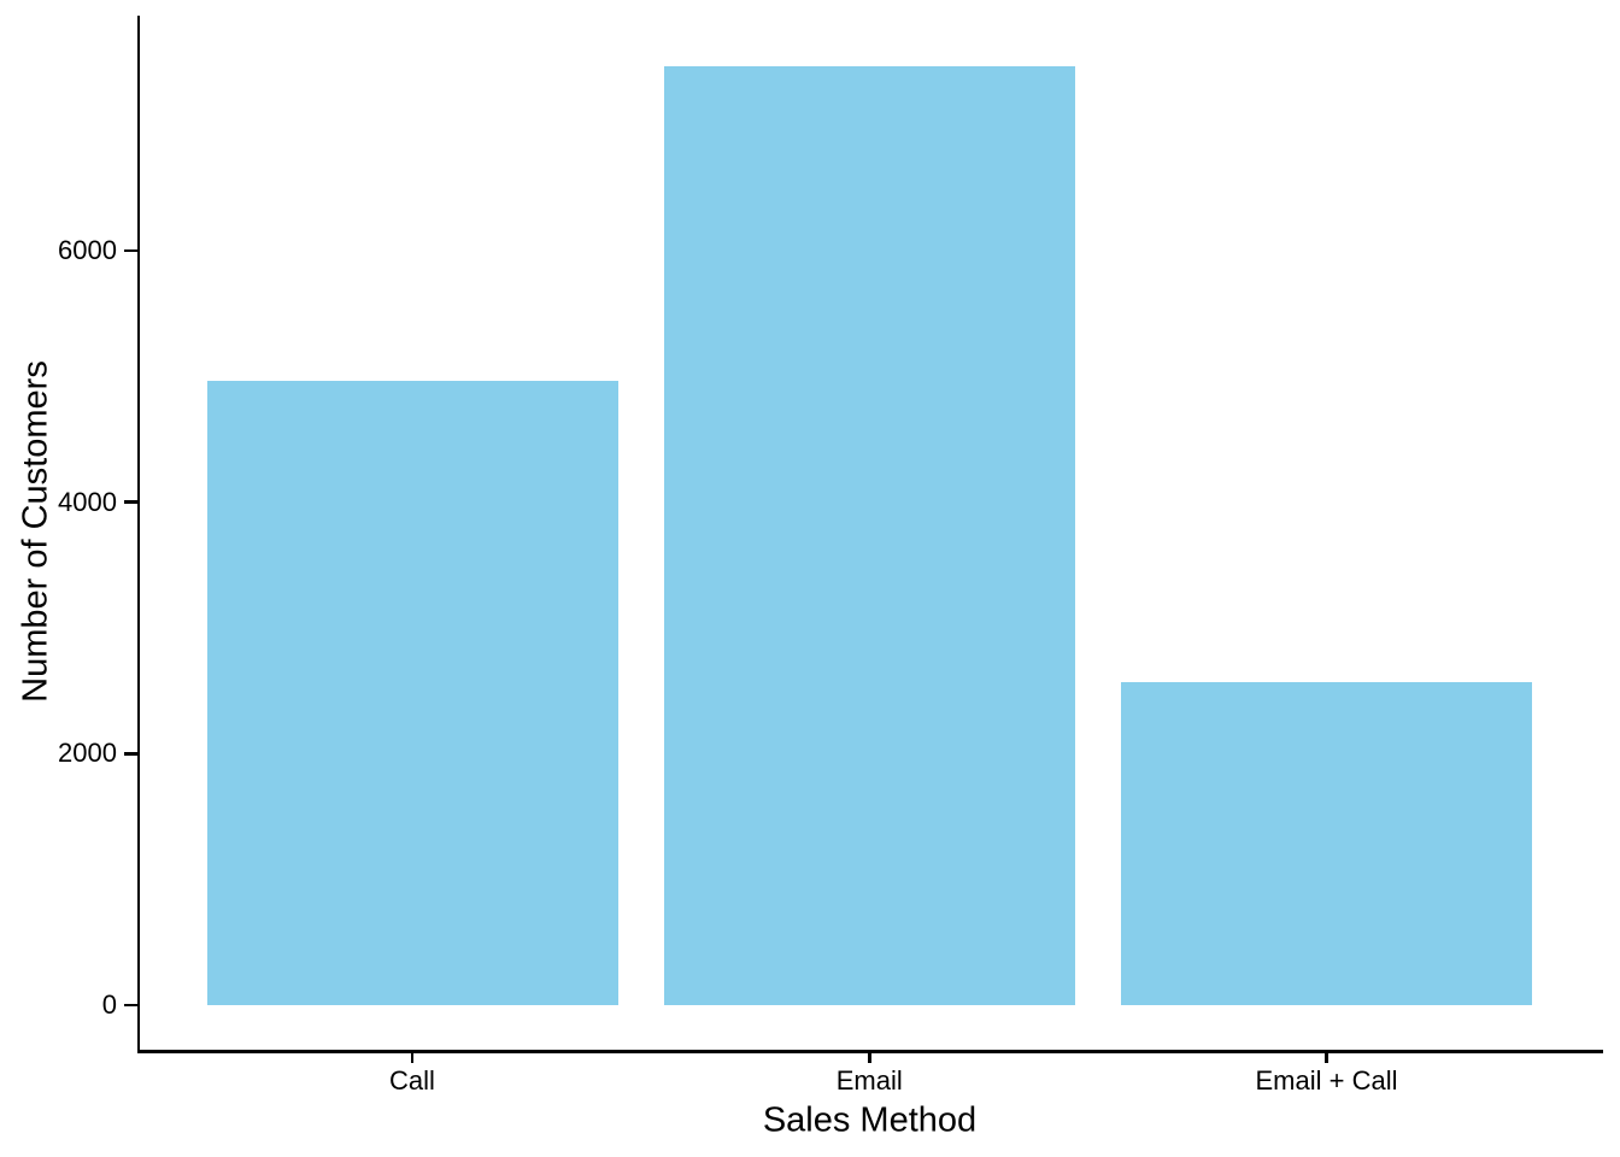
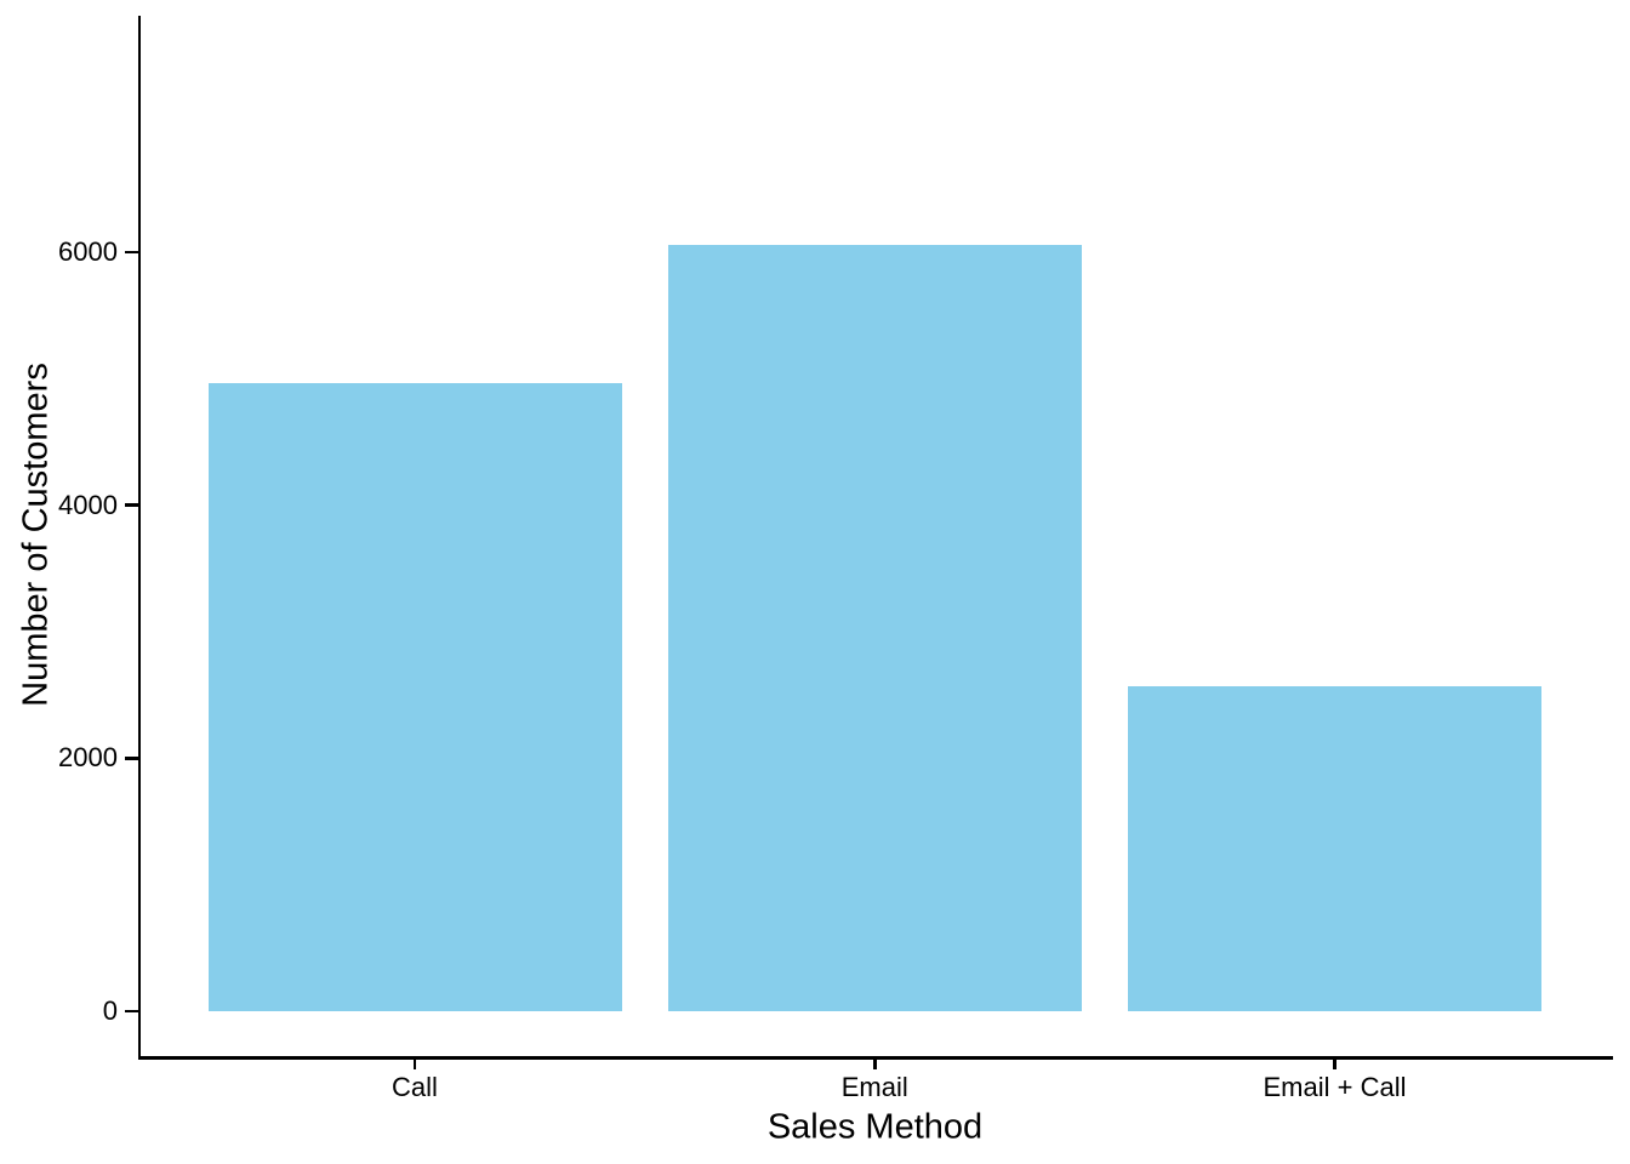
Email: 7470 -> 6060
